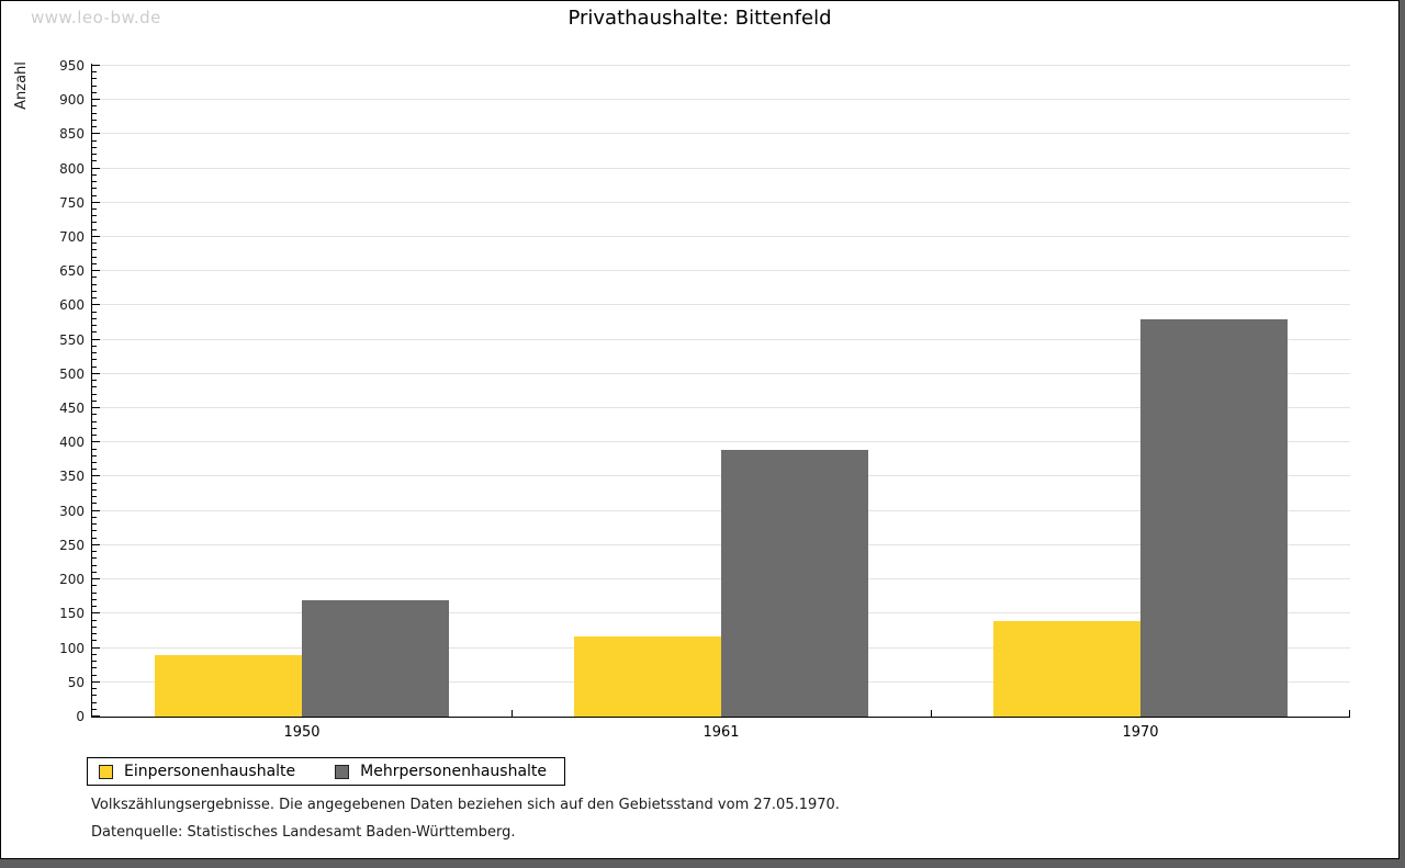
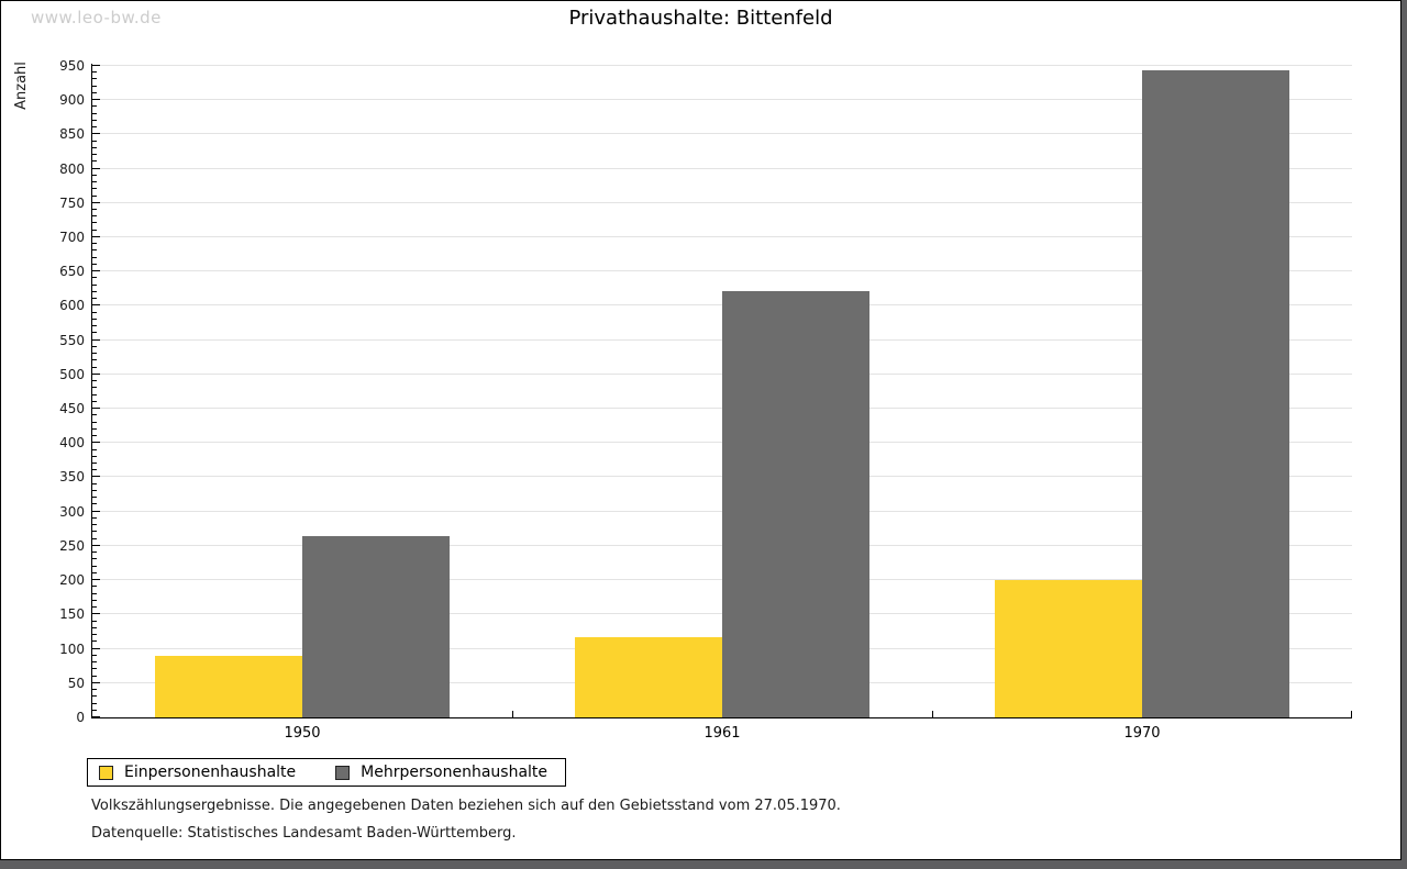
Mehrpersonenhaushalte/1950: 170 -> 260
Mehrpersonenhaushalte/1961: 390 -> 620
Einpersonenhaushalte/1970: 140 -> 200
Mehrpersonenhaushalte/1970: 580 -> 940
